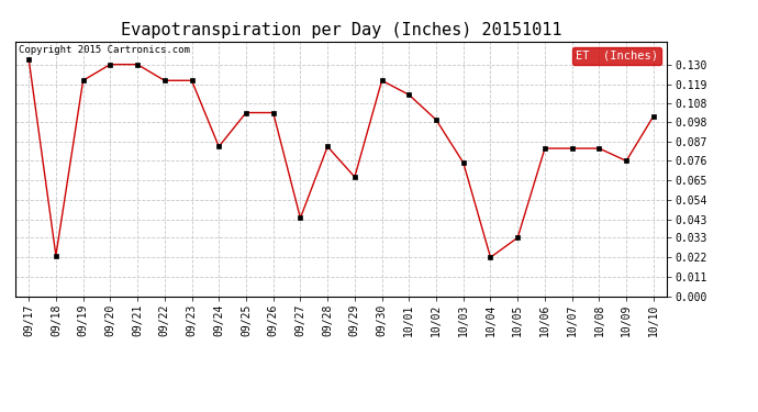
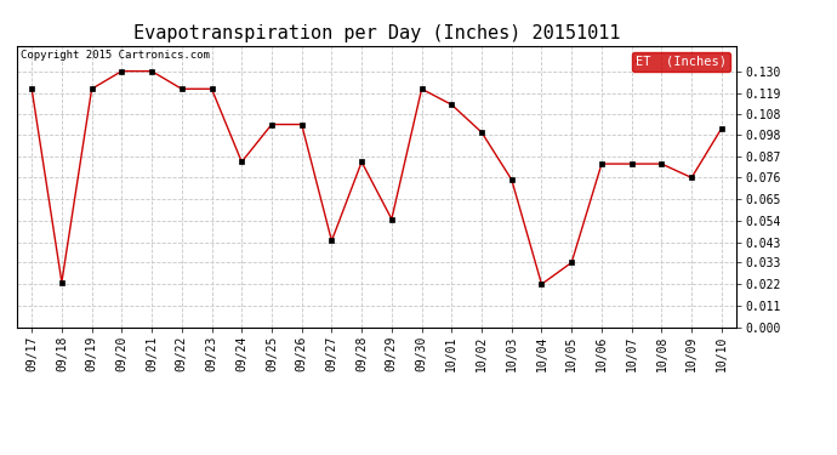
09/17: 0.133 -> 0.121
09/29: 0.067 -> 0.055
